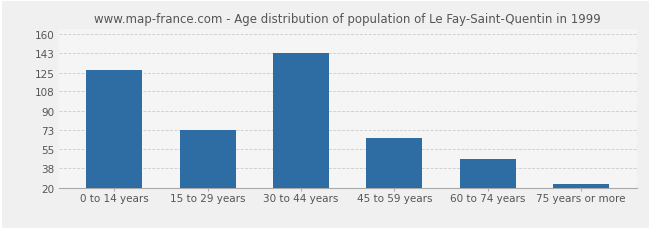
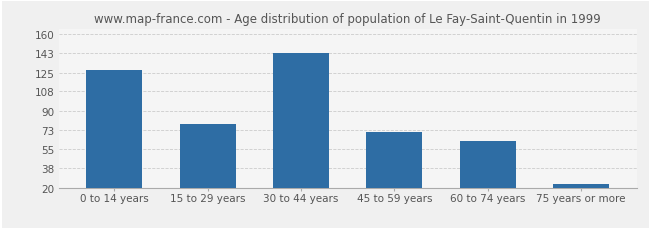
15 to 29 years: 73 -> 78
45 to 59 years: 65 -> 71
60 to 74 years: 46 -> 63
